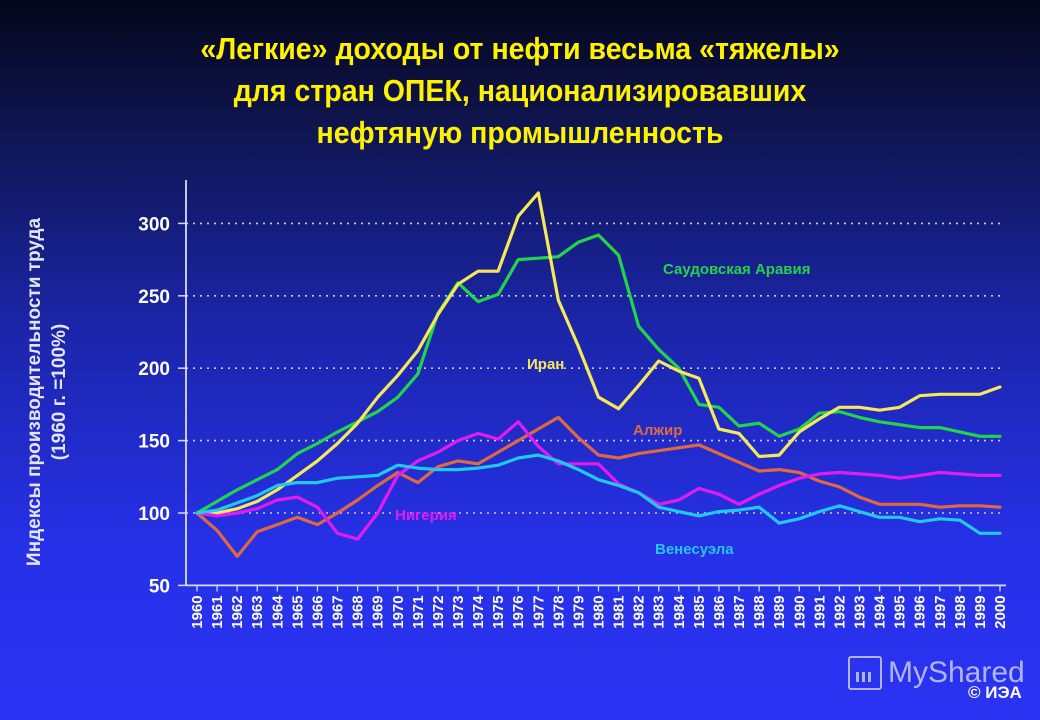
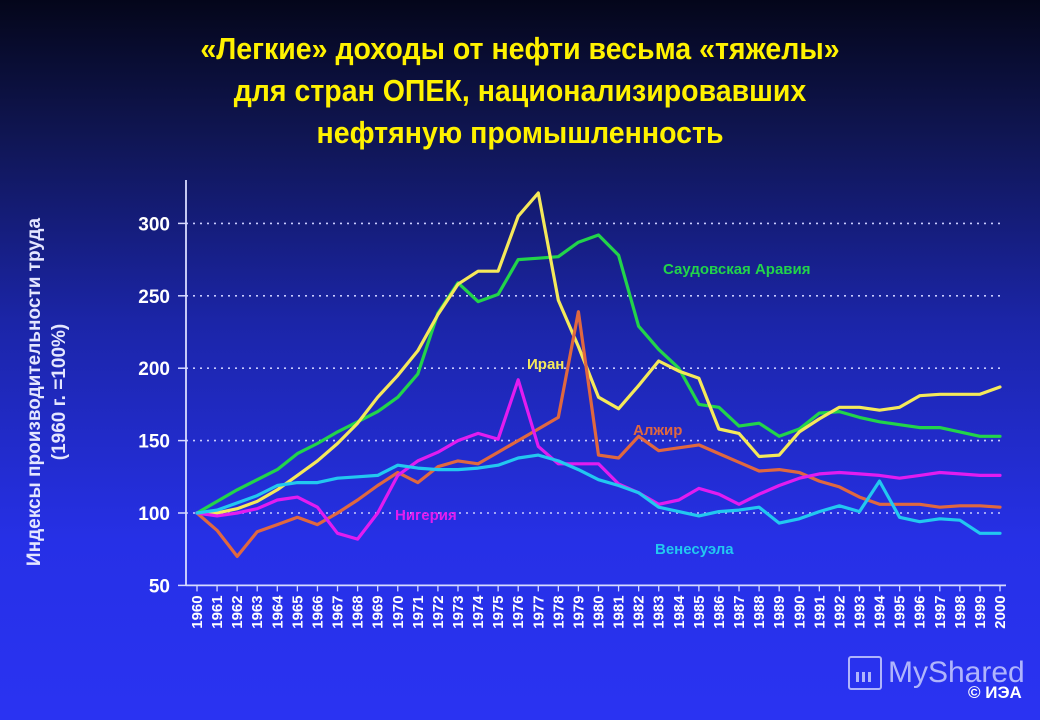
Нигерия/1976: 163 -> 192
Алжир/1979: 152 -> 239
Алжир/1982: 141 -> 153
Венесуэла/1994: 97 -> 122
